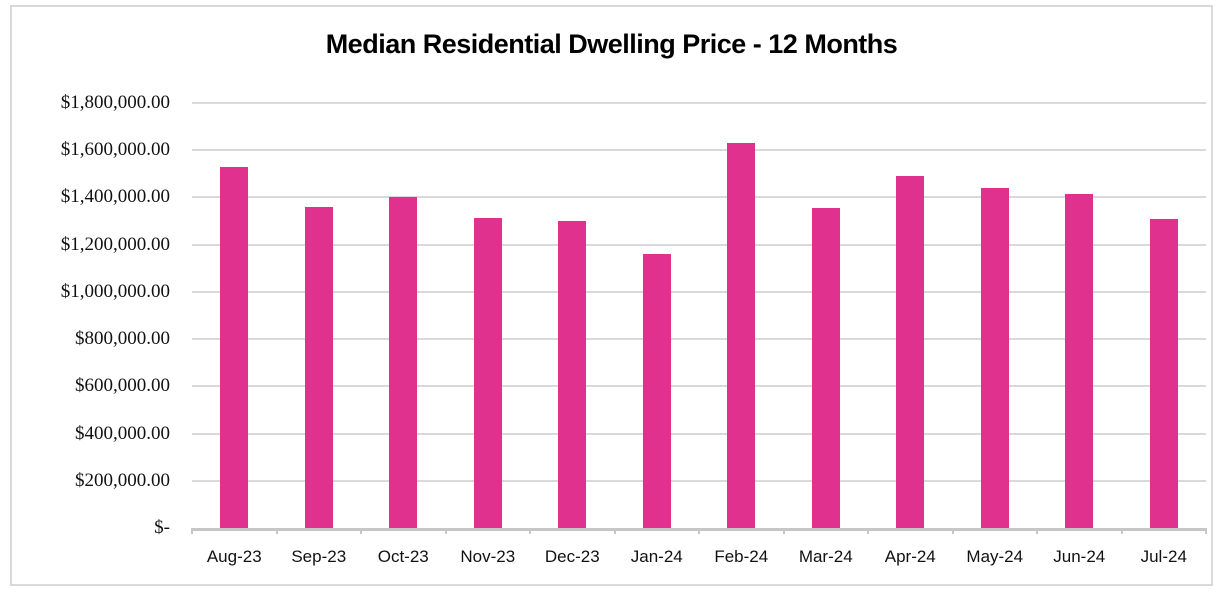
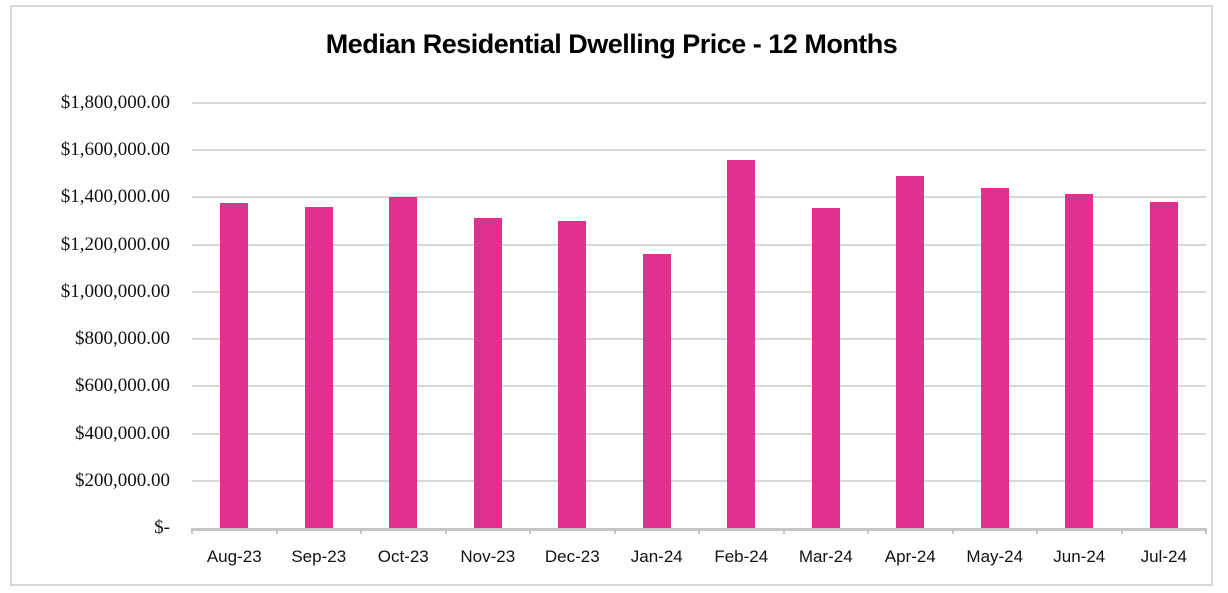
Aug-23: $1530000 -> $1380000
Feb-24: $1630000 -> $1560000
Jul-24: $1310000 -> $1380000
